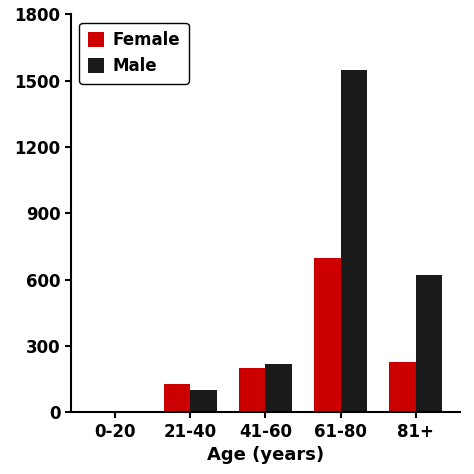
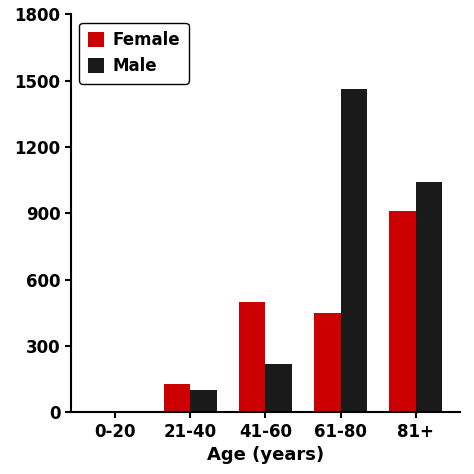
Female/41-60: 200 -> 500
Female/61-80: 700 -> 450
Male/61-80: 1550 -> 1460
Female/81+: 230 -> 910
Male/81+: 620 -> 1040
